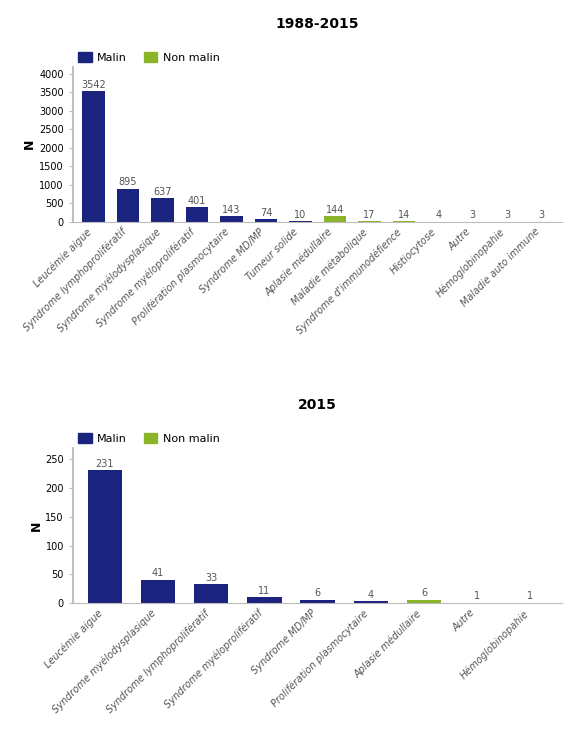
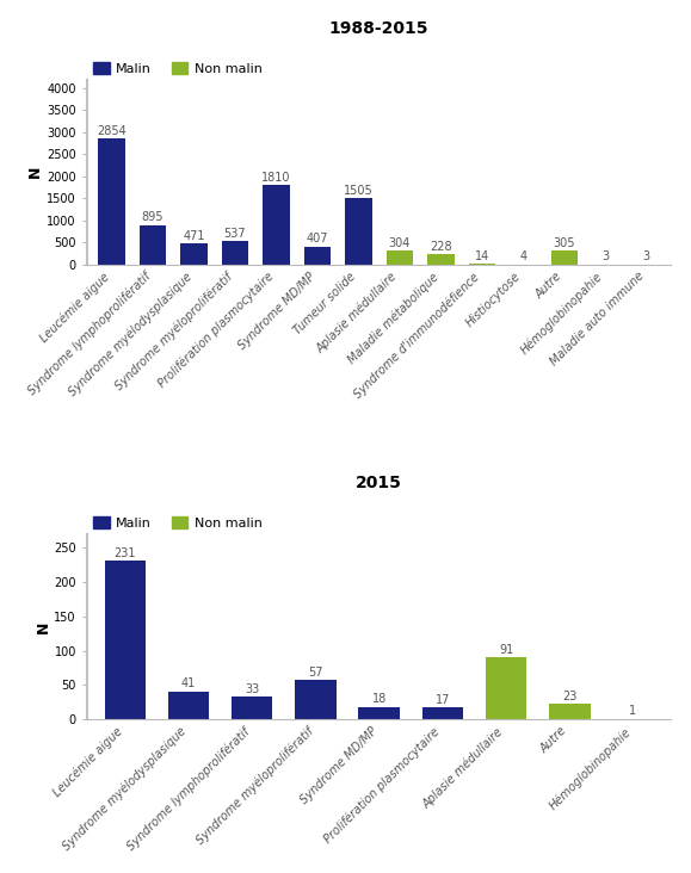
1988-2015/Leucémie aigue: 3542 -> 2854
1988-2015/Syndrome myélodysplasique: 637 -> 471
1988-2015/Syndrome myéloprolifératif: 401 -> 537
1988-2015/Prolifération plasmocytaire: 143 -> 1810
1988-2015/Syndrome MD/MP: 74 -> 407
1988-2015/Tumeur solide: 10 -> 1505
1988-2015/Aplasie médullaire: 144 -> 304
1988-2015/Maladie métabolique: 17 -> 228
1988-2015/Autre: 3 -> 305
2015/Syndrome myéloprolifératif: 11 -> 57
2015/Syndrome MD/MP: 6 -> 18
2015/Prolifération plasmocytaire: 4 -> 17
2015/Aplasie médullaire: 6 -> 91
2015/Autre: 1 -> 23
